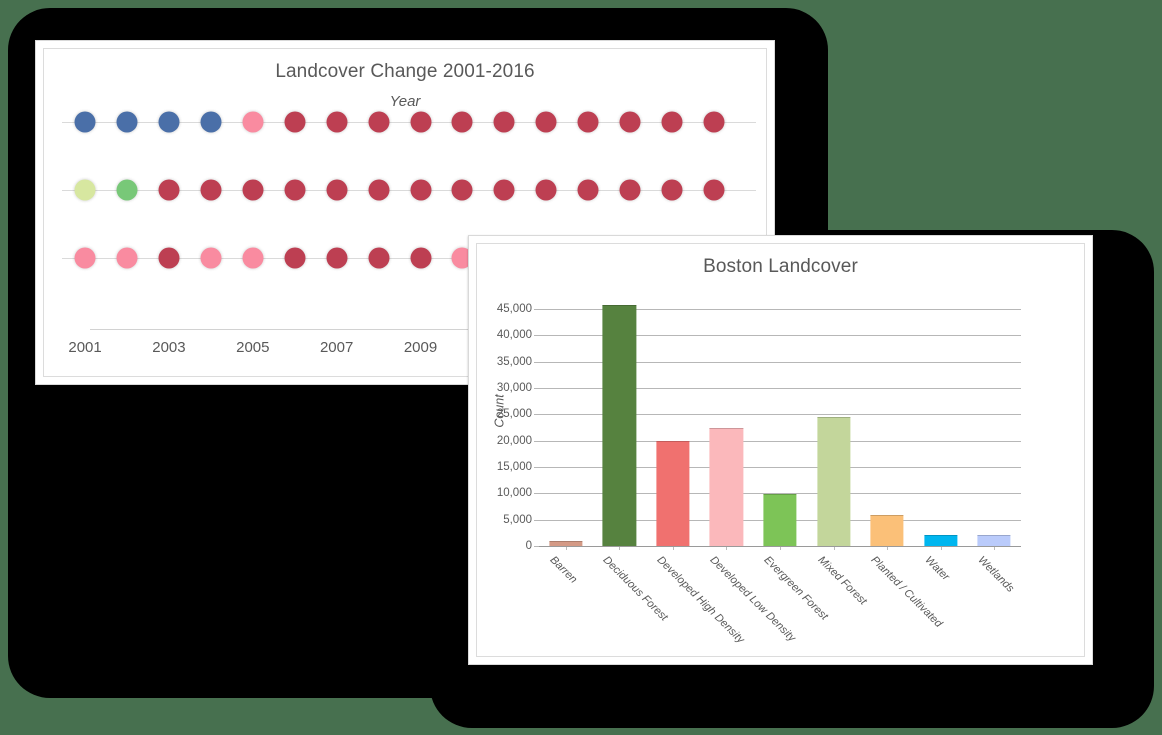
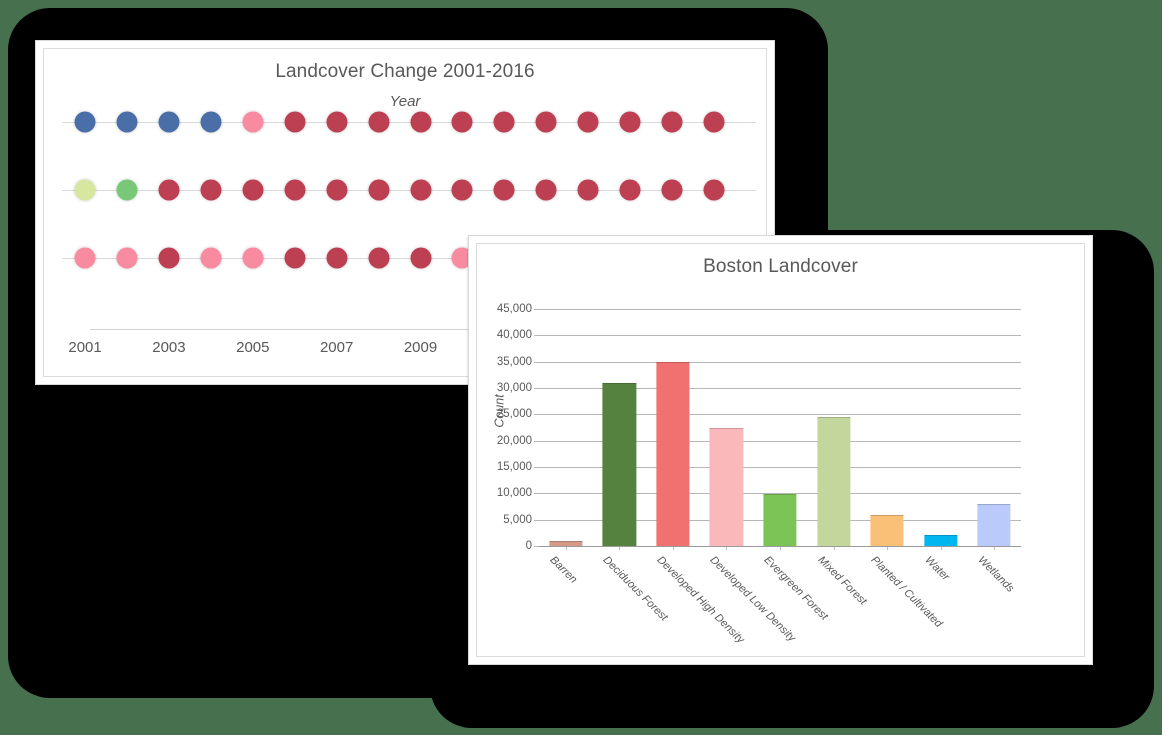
Deciduous Forest: 46000 -> 31000
Developed High Density: 20000 -> 35000
Wetlands: 2000 -> 8000
